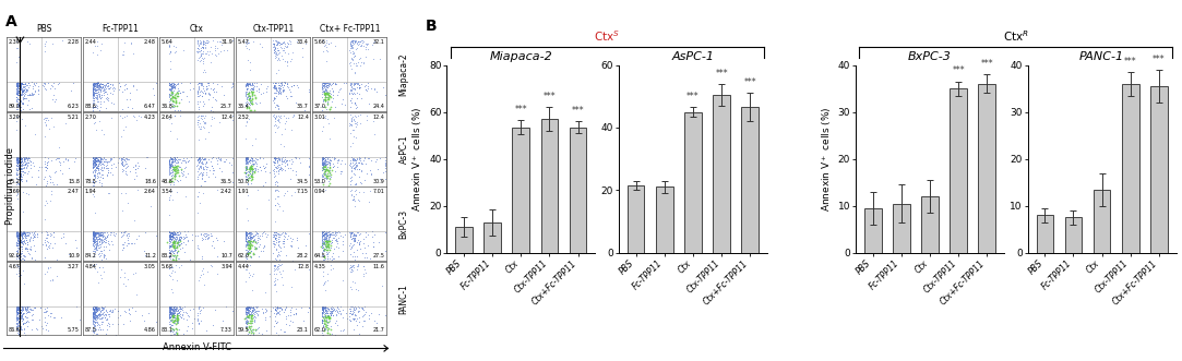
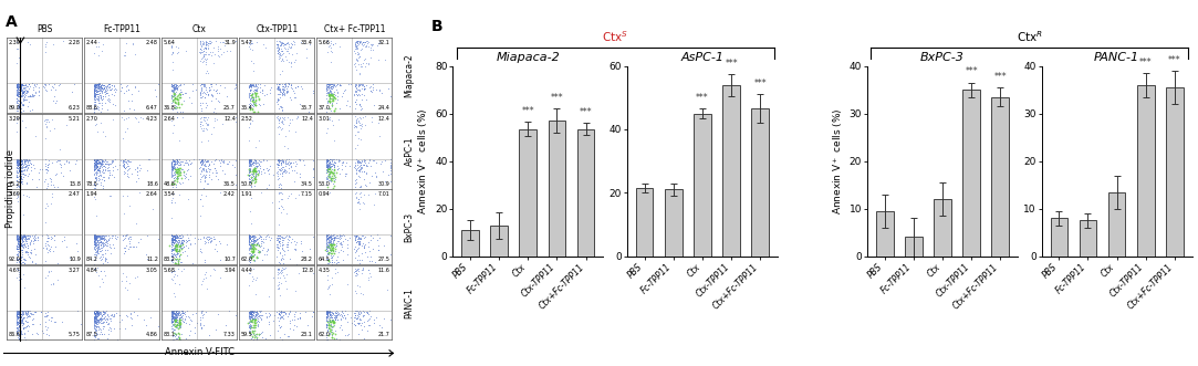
AsPC-1/Ctx-TPP11: 50.5 -> 54.0
BxPC-3/Fc-TPP11: 10.5 -> 4.0
BxPC-3/Ctx+Fc-TPP11: 36.0 -> 33.5
